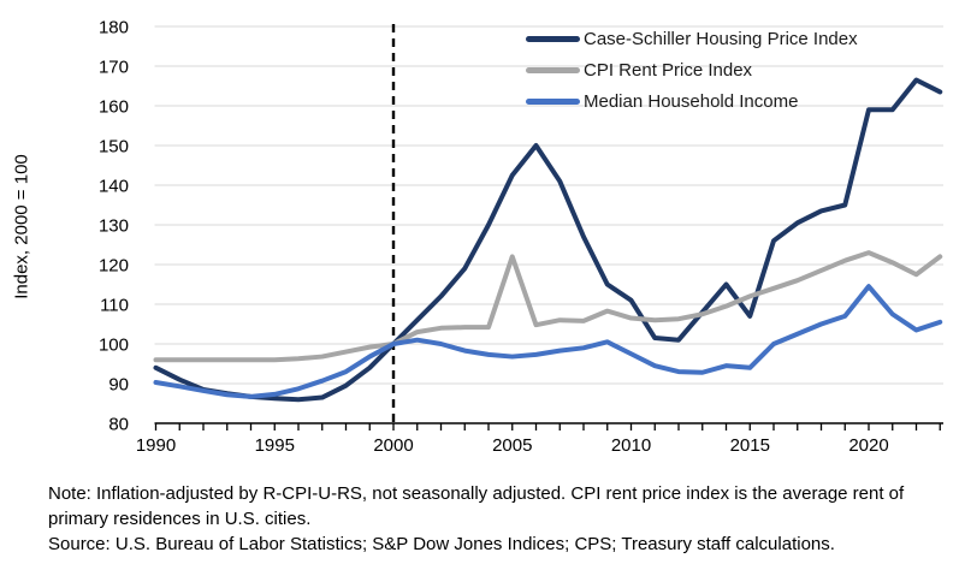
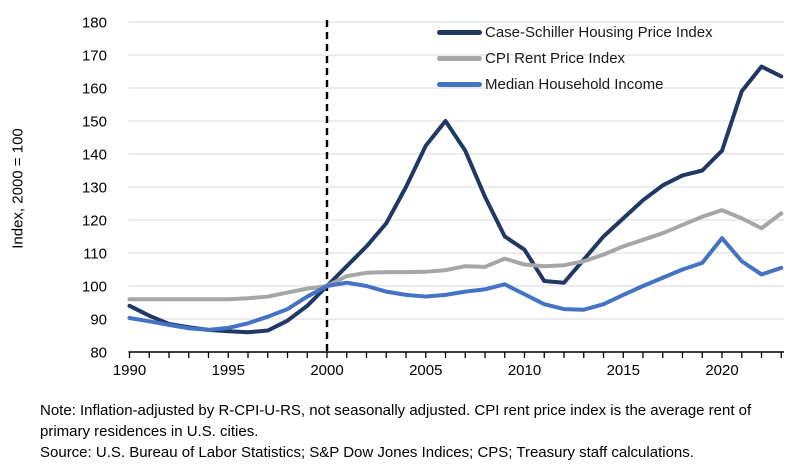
CPI Rent Price Index/2005: 122 -> 104
Case-Schiller Housing Price Index/2015: 107 -> 120
Median Household Income/2015: 94 -> 97
Case-Schiller Housing Price Index/2020: 159 -> 141
